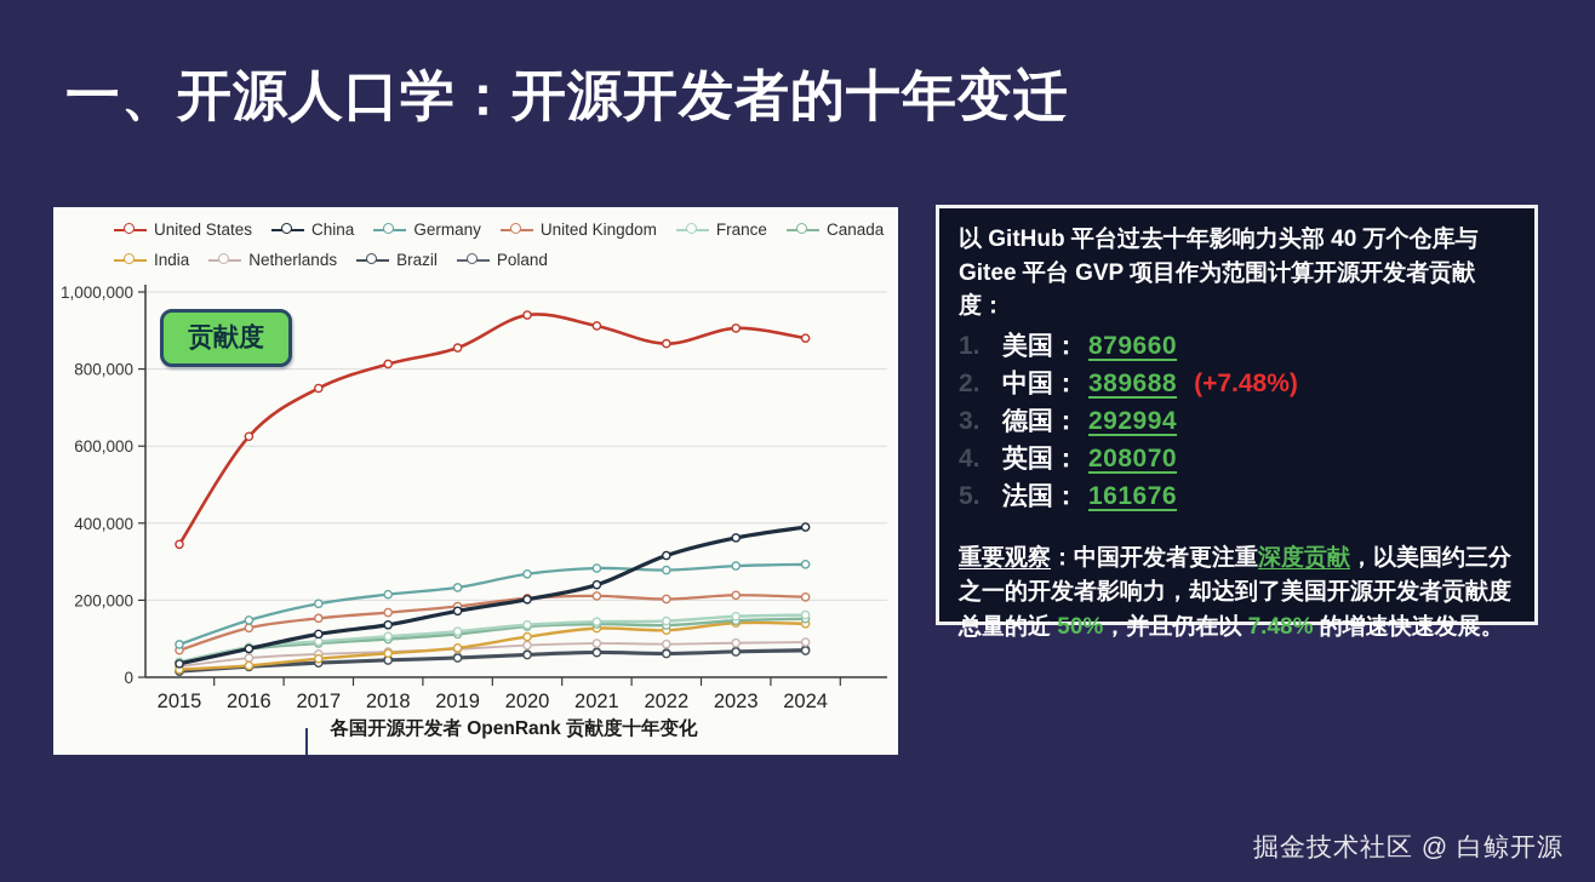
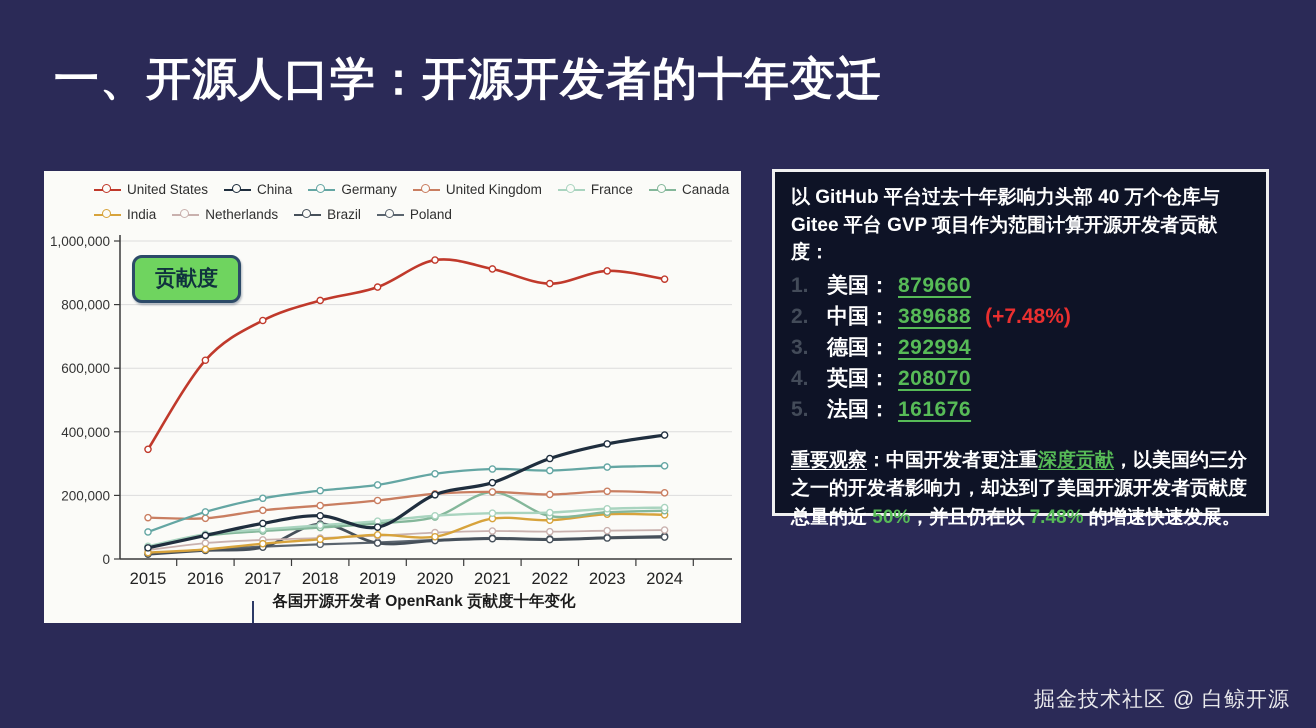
United Kingdom/2015: 70000 -> 130000
Brazil/2018: 40000 -> 110000
China/2019: 170000 -> 100000
India/2020: 100000 -> 70000
Canada/2021: 140000 -> 210000
